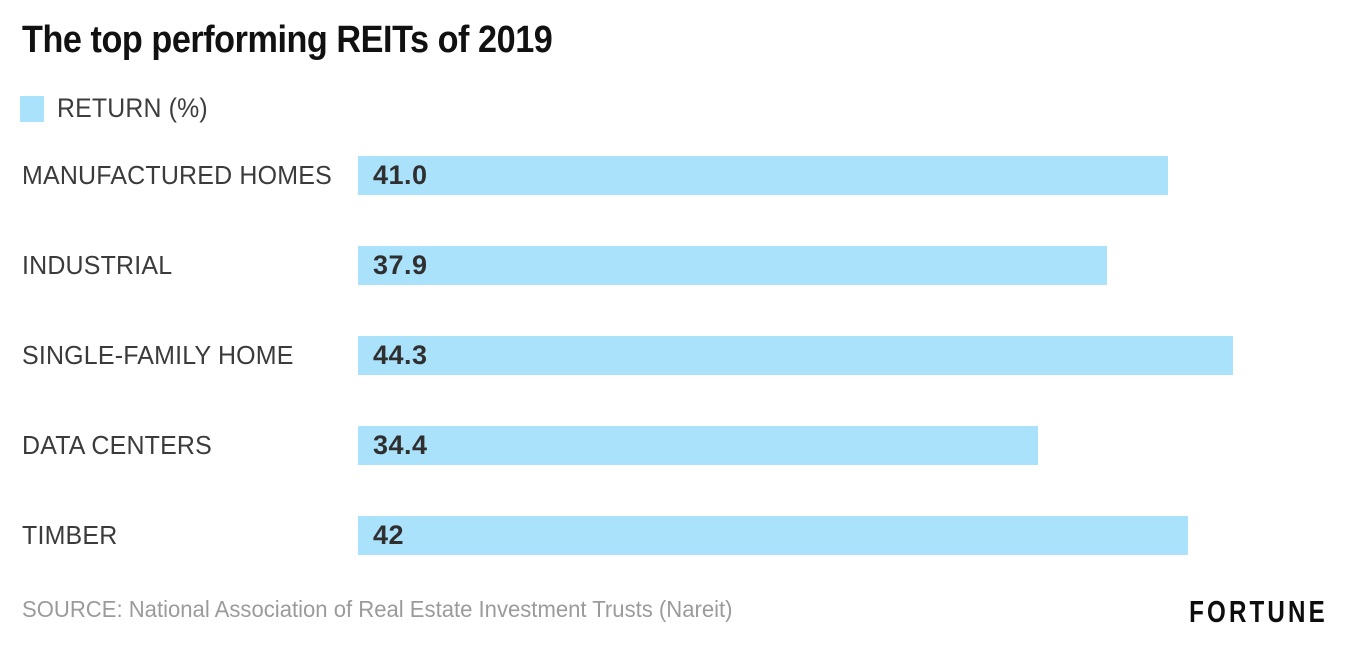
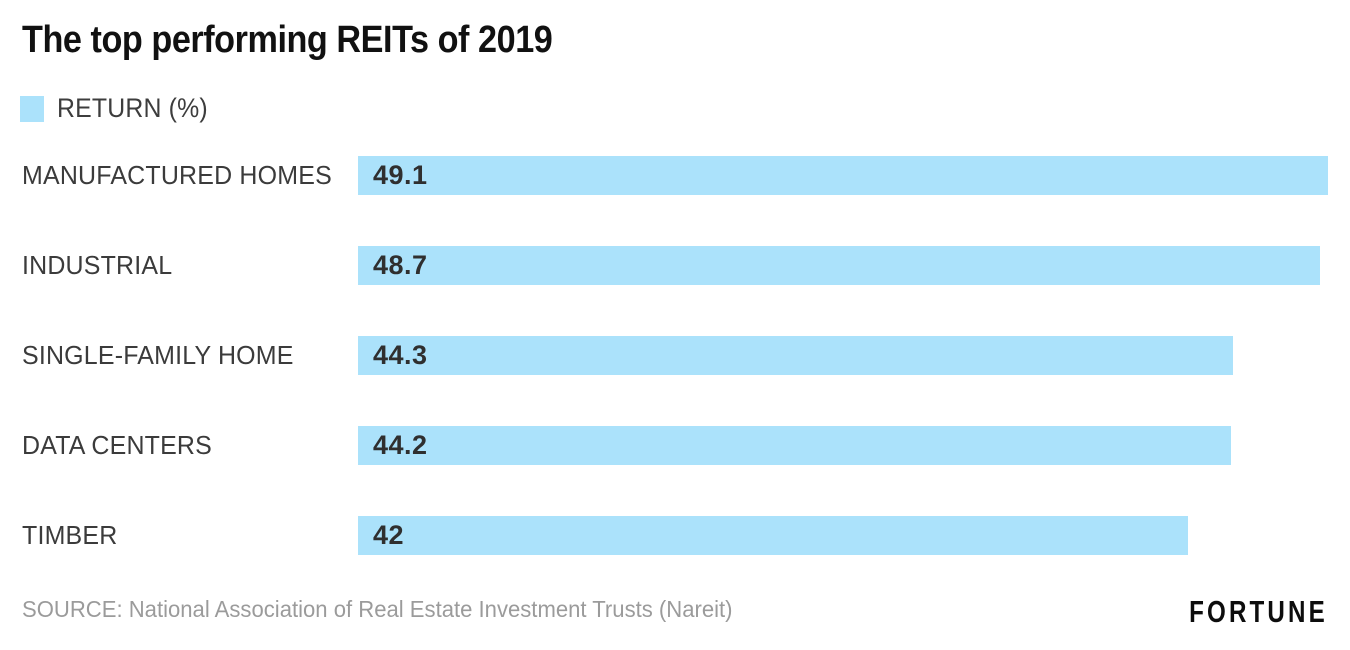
MANUFACTURED HOMES: 41.0 -> 49.1
INDUSTRIAL: 37.9 -> 48.7
DATA CENTERS: 34.4 -> 44.2
